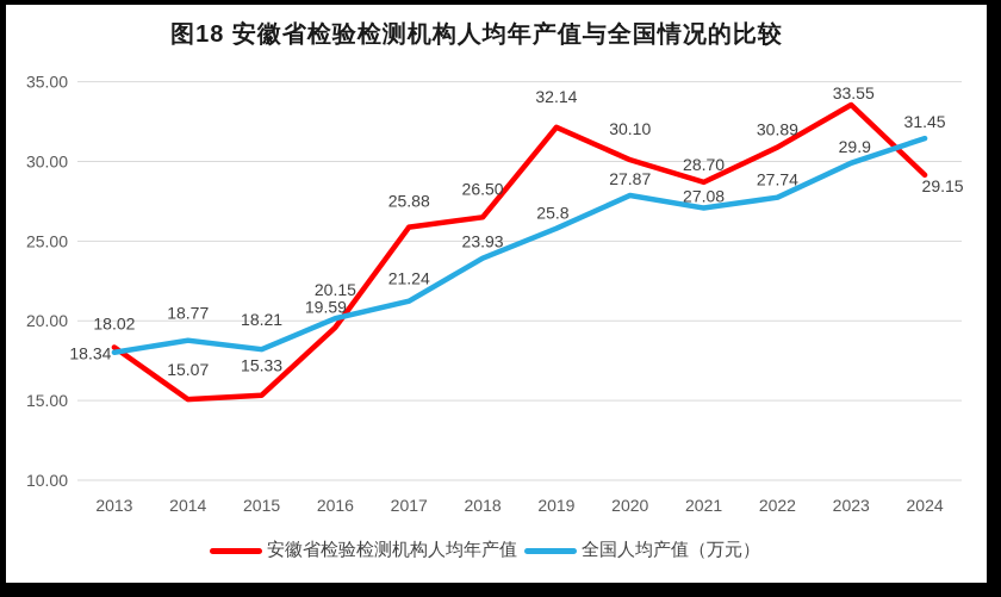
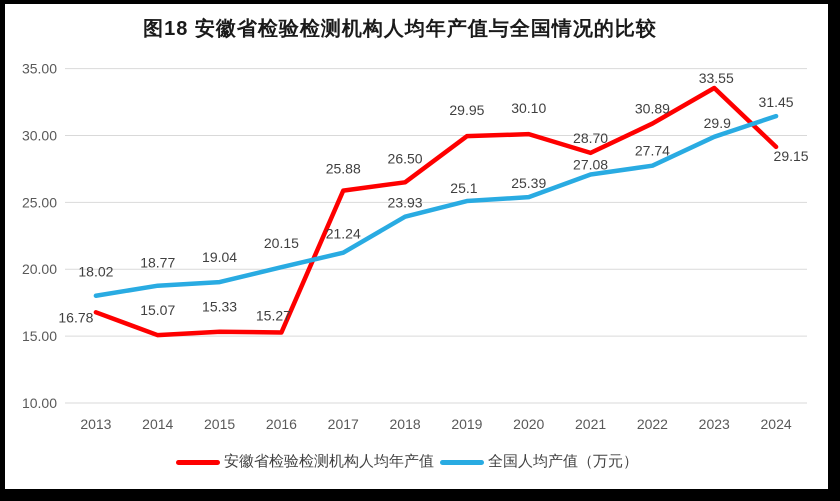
安徽省检验检测机构人均年产值/2013: 18.34 -> 16.78
全国人均产值（万元）/2015: 18.21 -> 19.04
安徽省检验检测机构人均年产值/2016: 19.59 -> 15.27
安徽省检验检测机构人均年产值/2019: 32.14 -> 29.95
全国人均产值（万元）/2019: 25.8 -> 25.1
全国人均产值（万元）/2020: 27.87 -> 25.39
